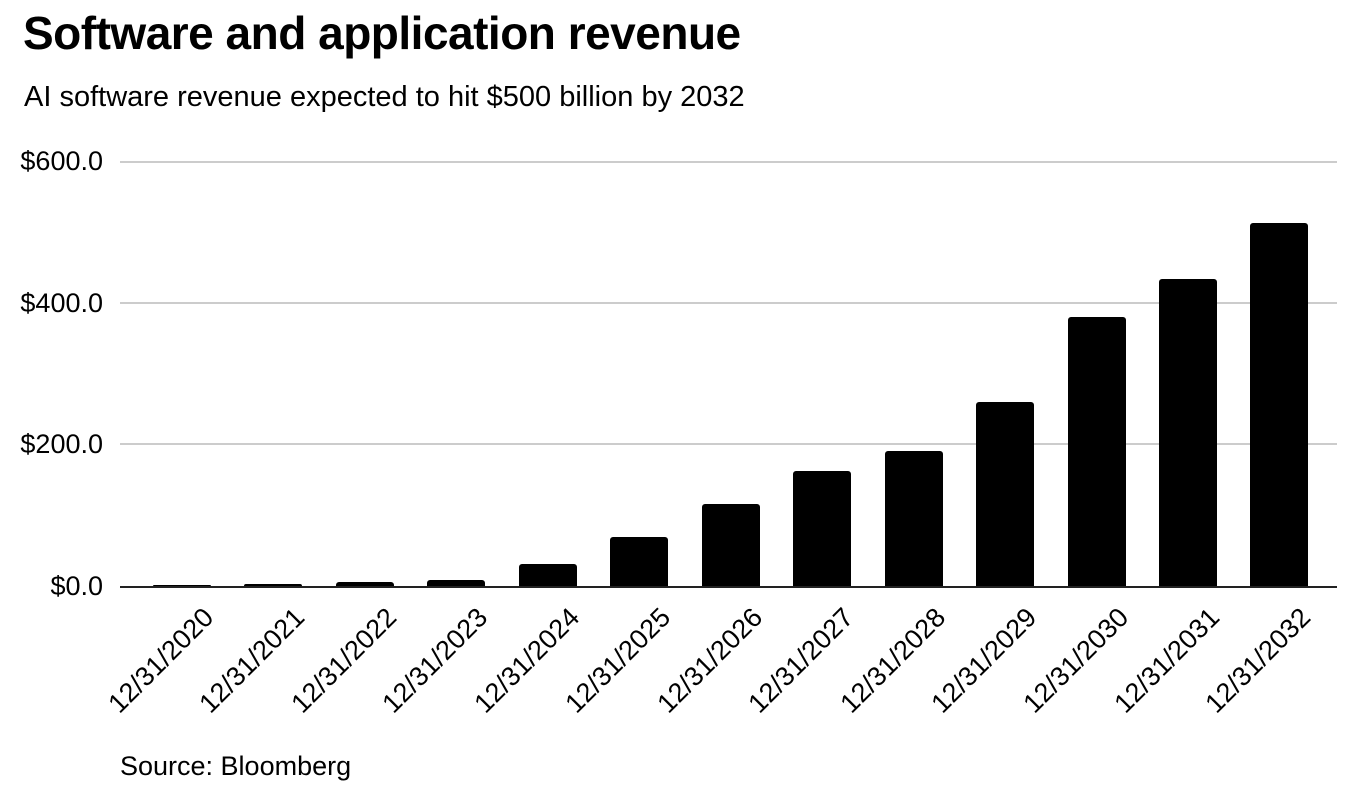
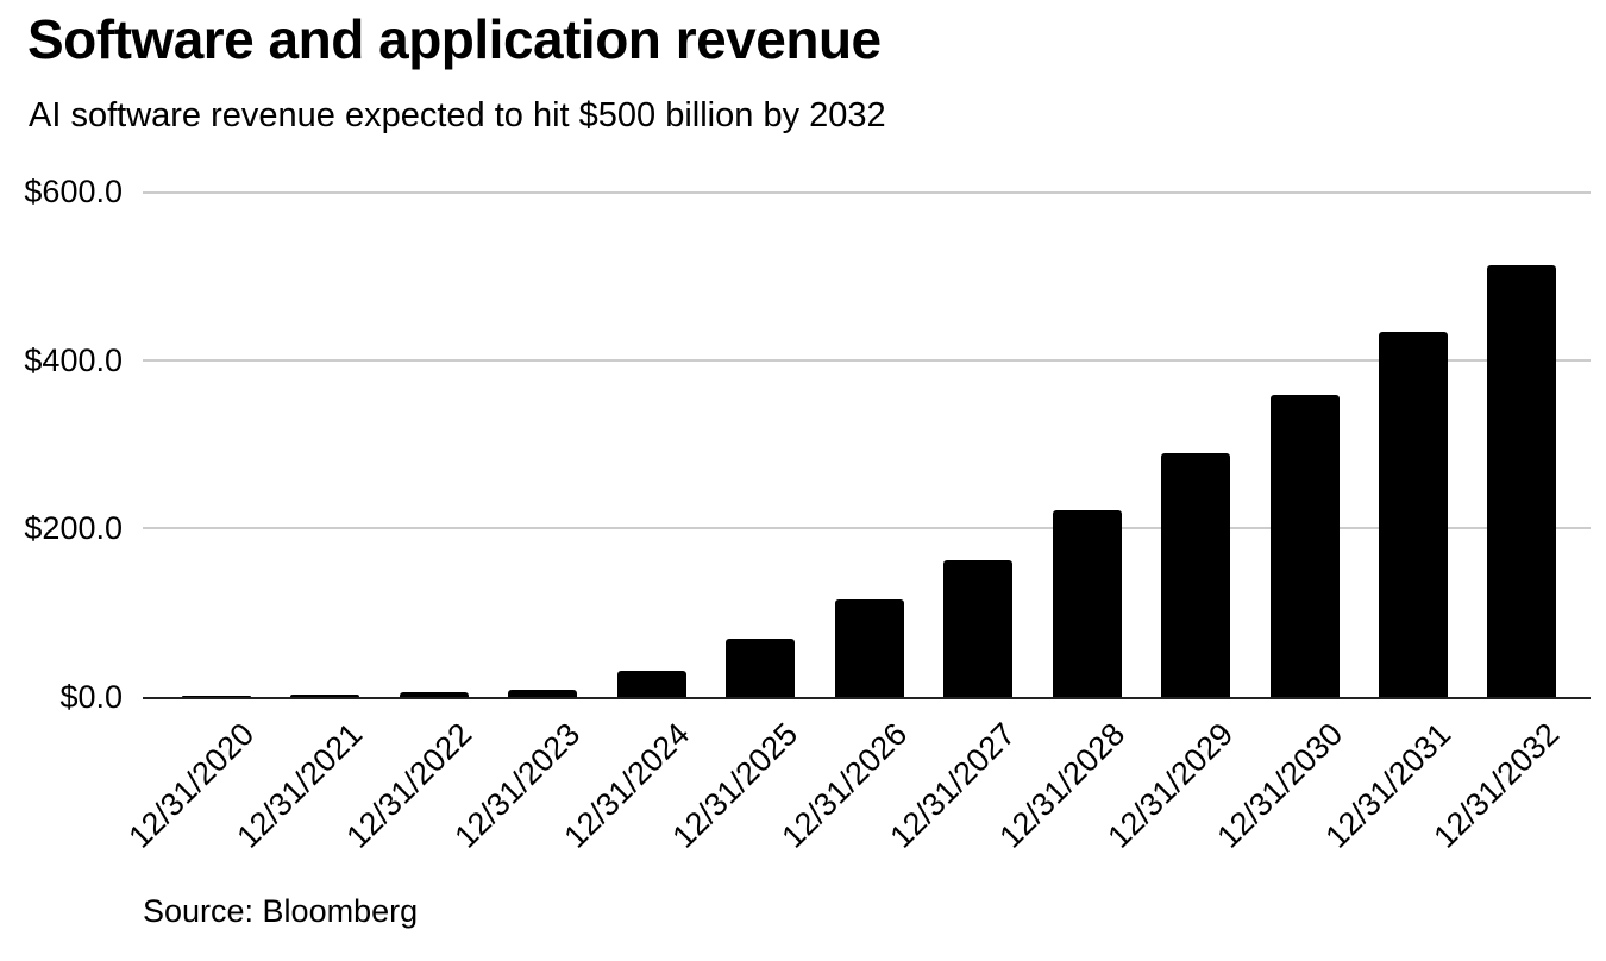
12/31/2028: $190 -> $220
12/31/2029: $260 -> $290
12/31/2030: $380 -> $360
